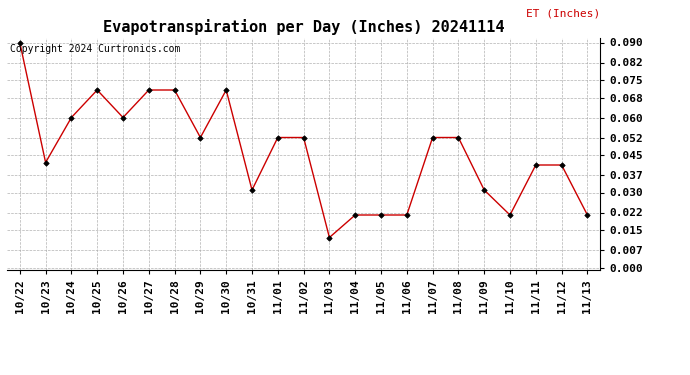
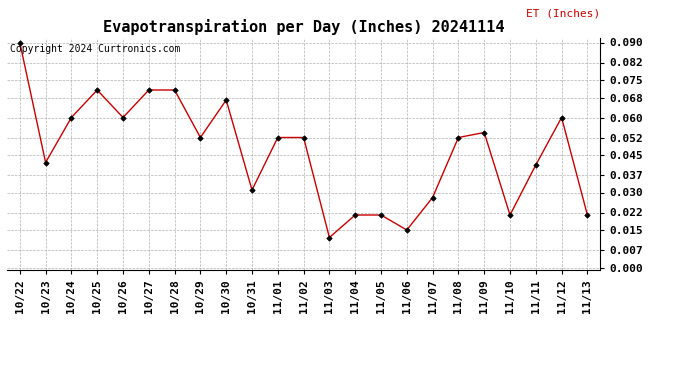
10/30: 0.071 -> 0.067
11/06: 0.021 -> 0.015
11/07: 0.052 -> 0.028
11/09: 0.031 -> 0.054
11/12: 0.041 -> 0.060
